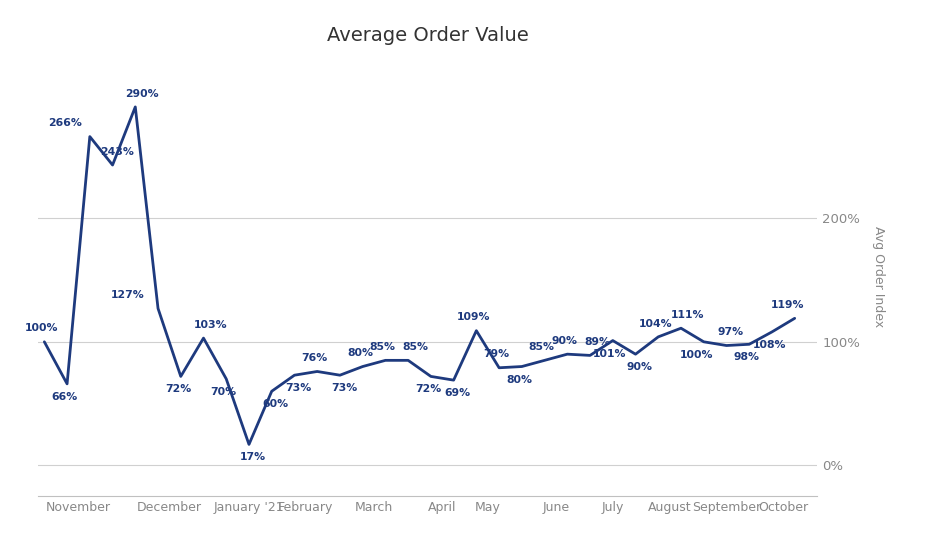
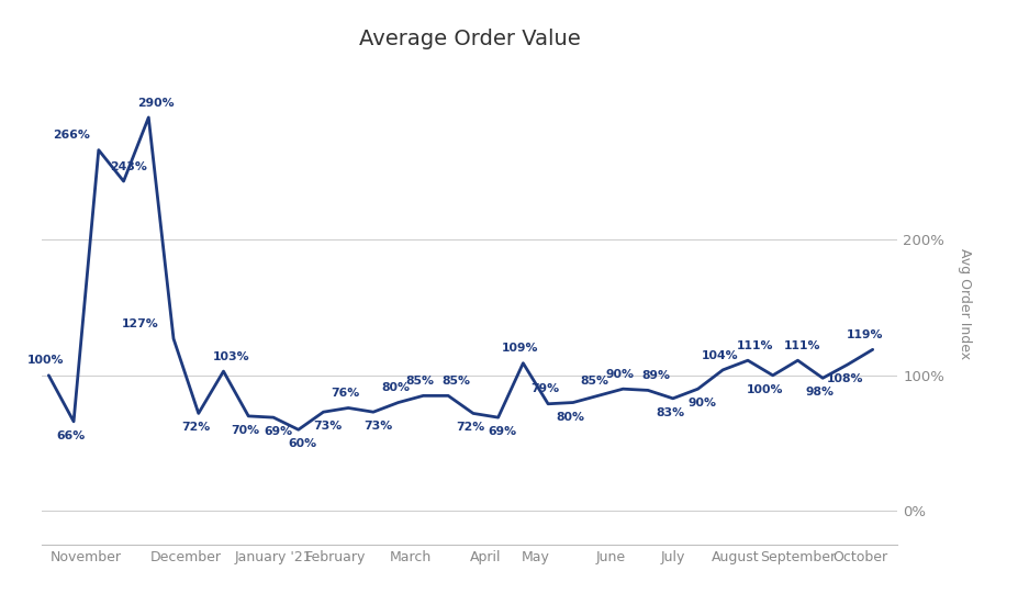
January '21: 17% -> 69%
July: 101% -> 83%
September: 97% -> 111%
